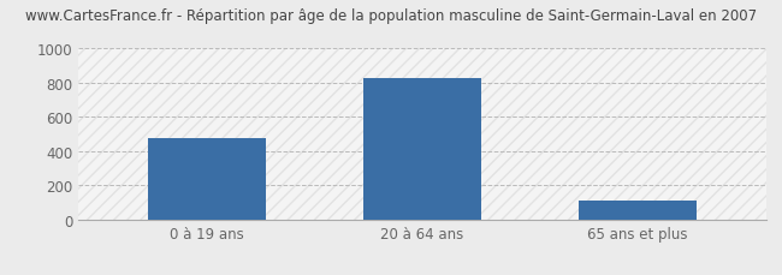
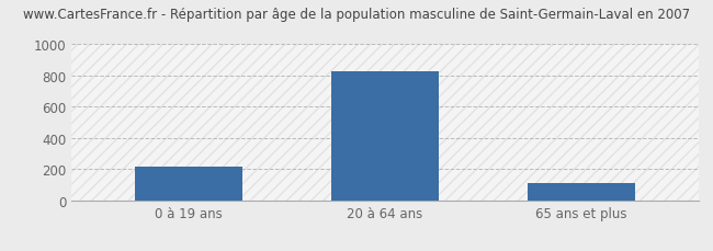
0 à 19 ans: 480 -> 220
